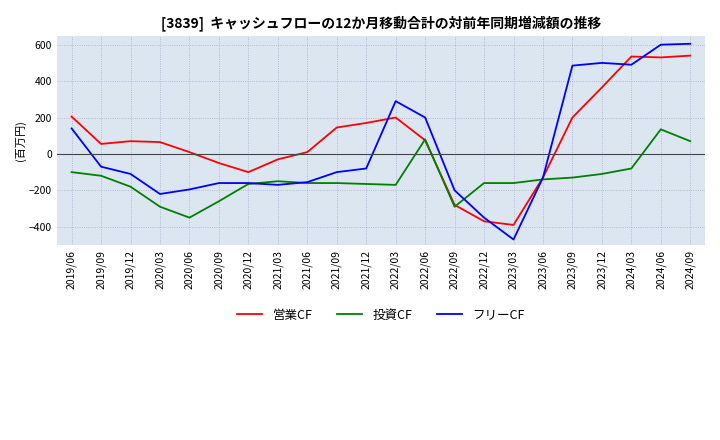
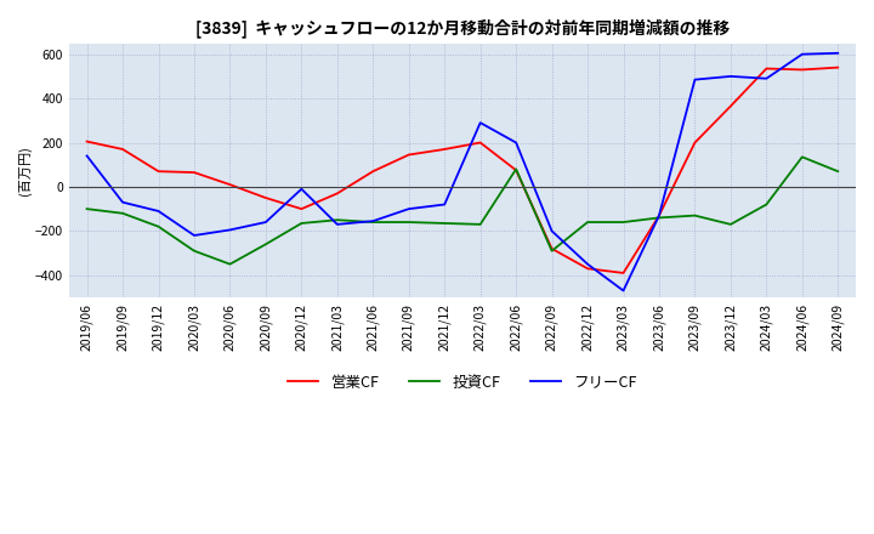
営業CF/2019/09: 60 -> 170
フリーCF/2020/12: -160 -> -10
営業CF/2021/06: 10 -> 70
投資CF/2023/12: -110 -> -170
